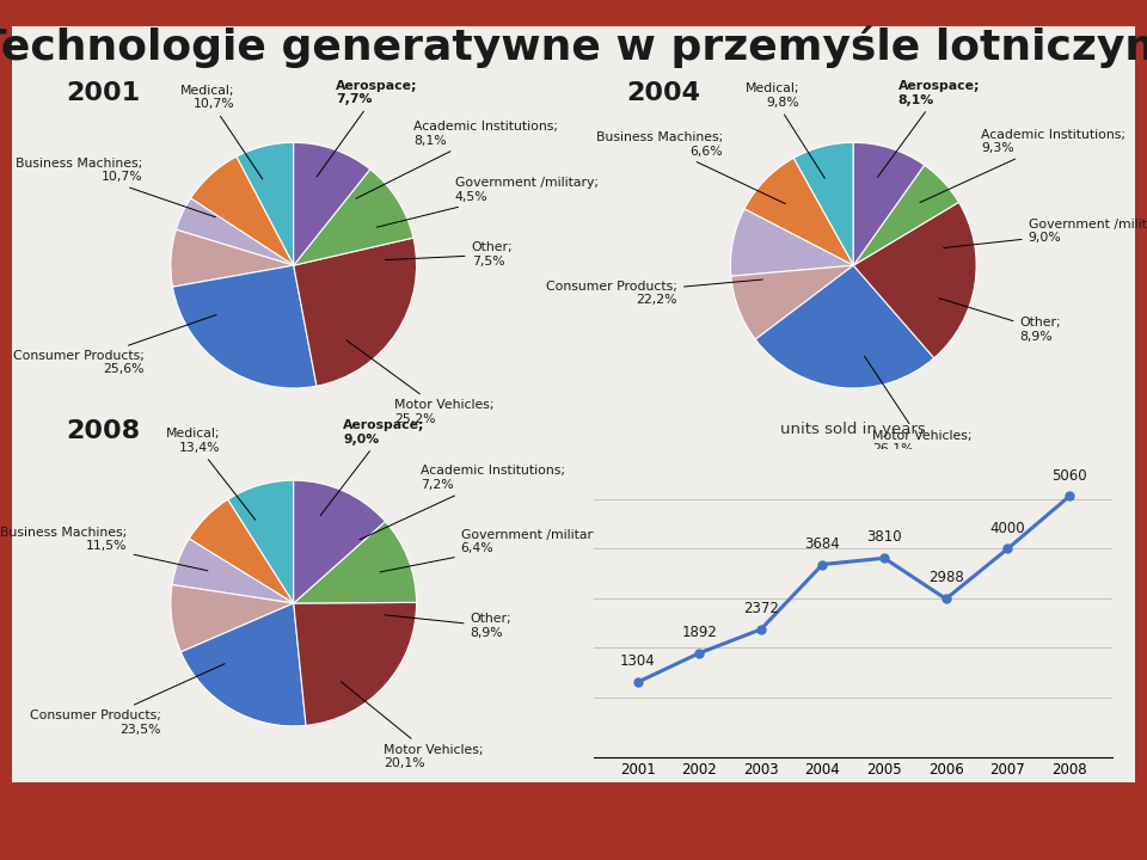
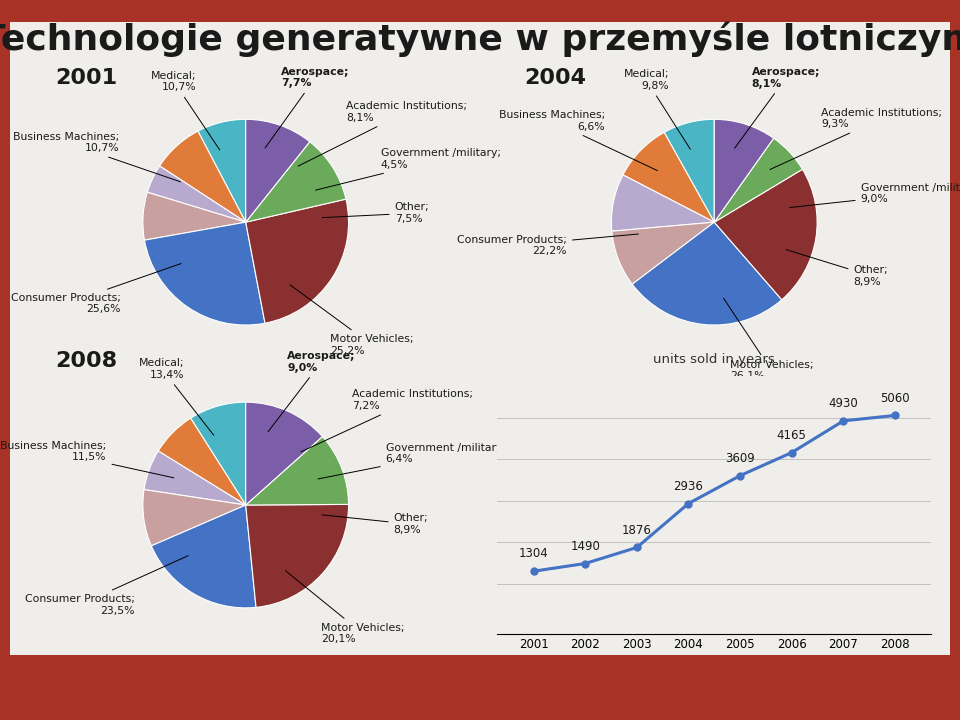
2002: 1892 -> 1490
2003: 2372 -> 1876
2004: 3684 -> 2936
2005: 3810 -> 3609
2006: 2988 -> 4165
2007: 4000 -> 4930
